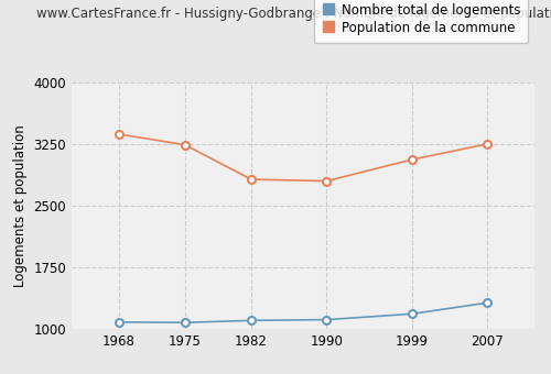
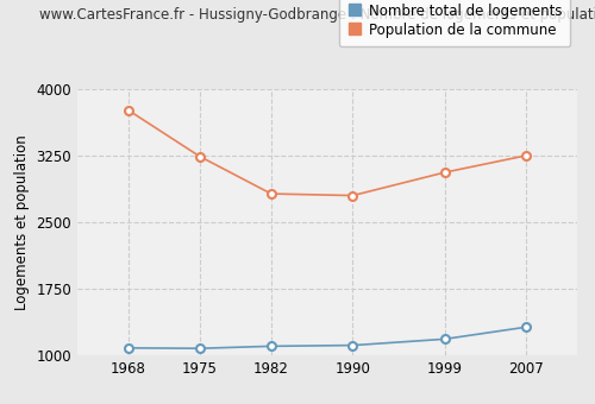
Population de la commune/1968: 3370 -> 3760
